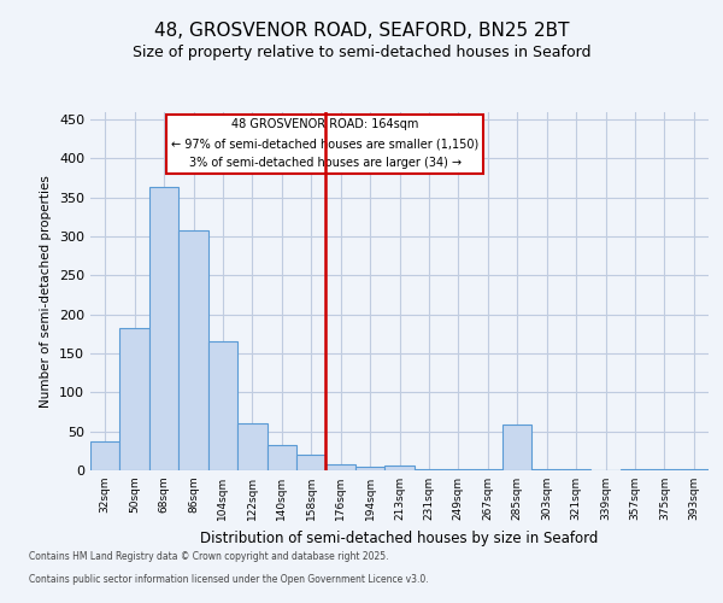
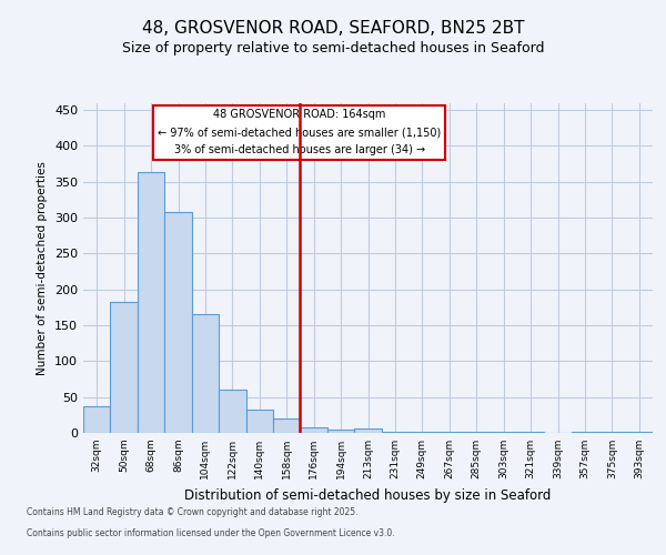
285sqm: 58 -> 1
